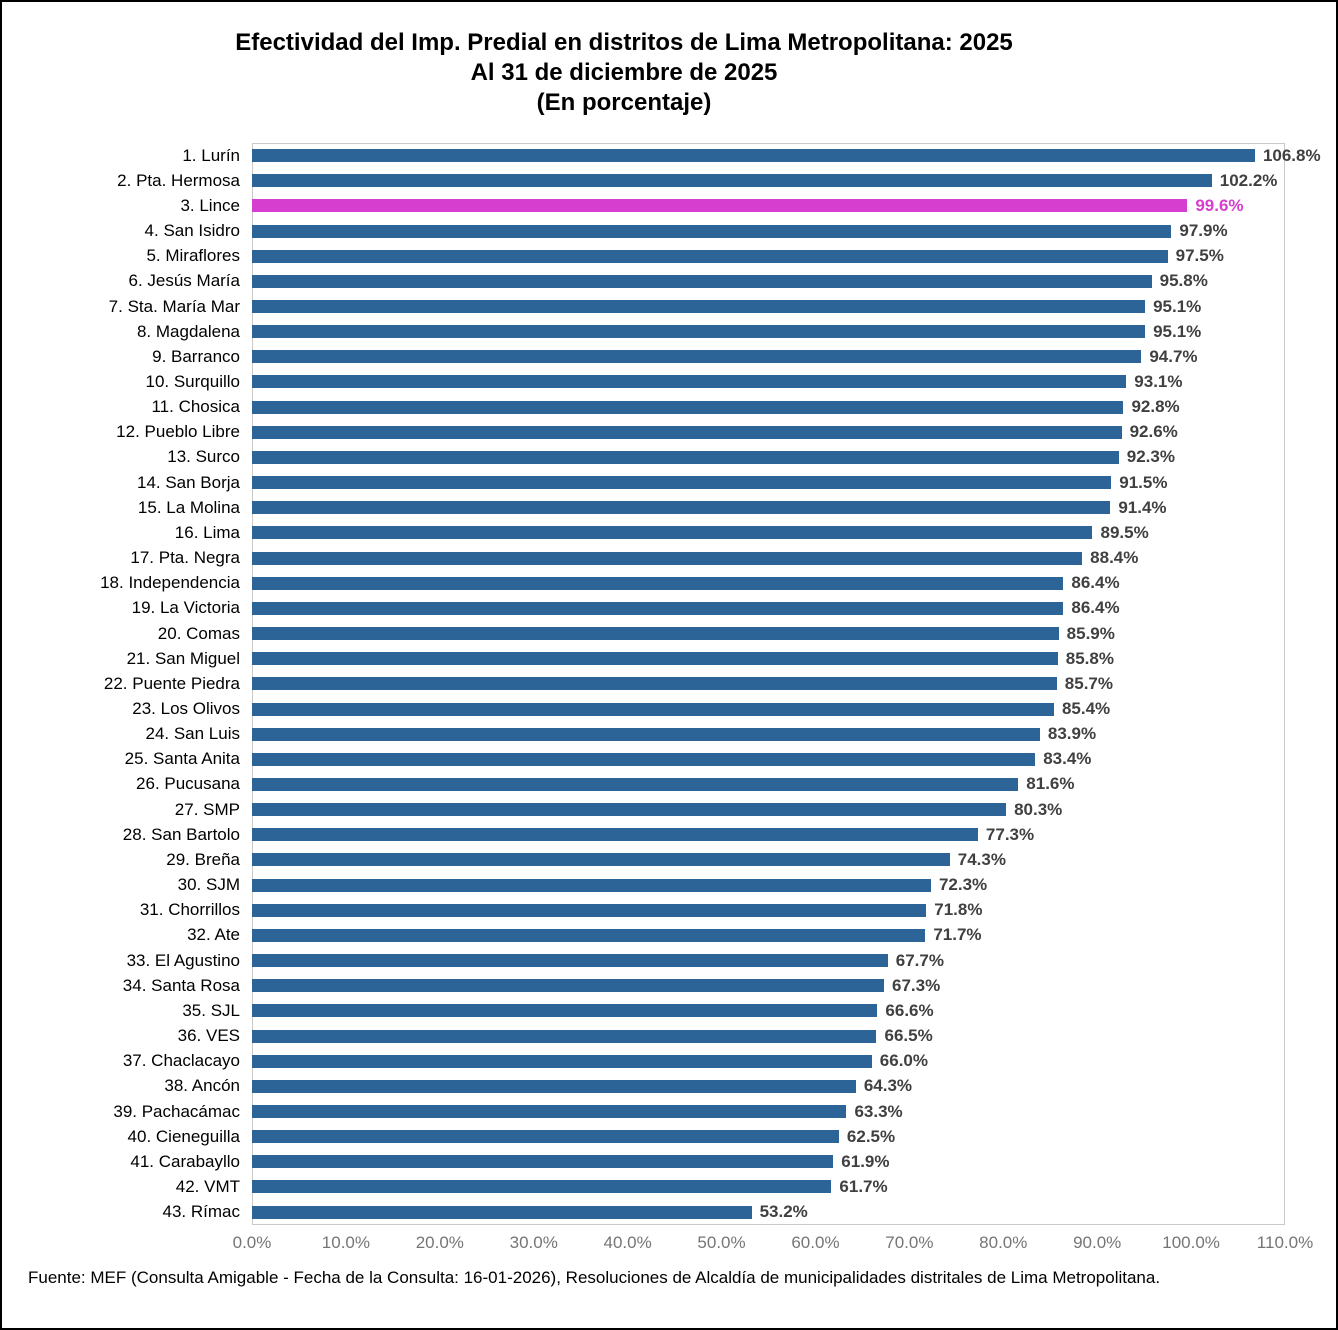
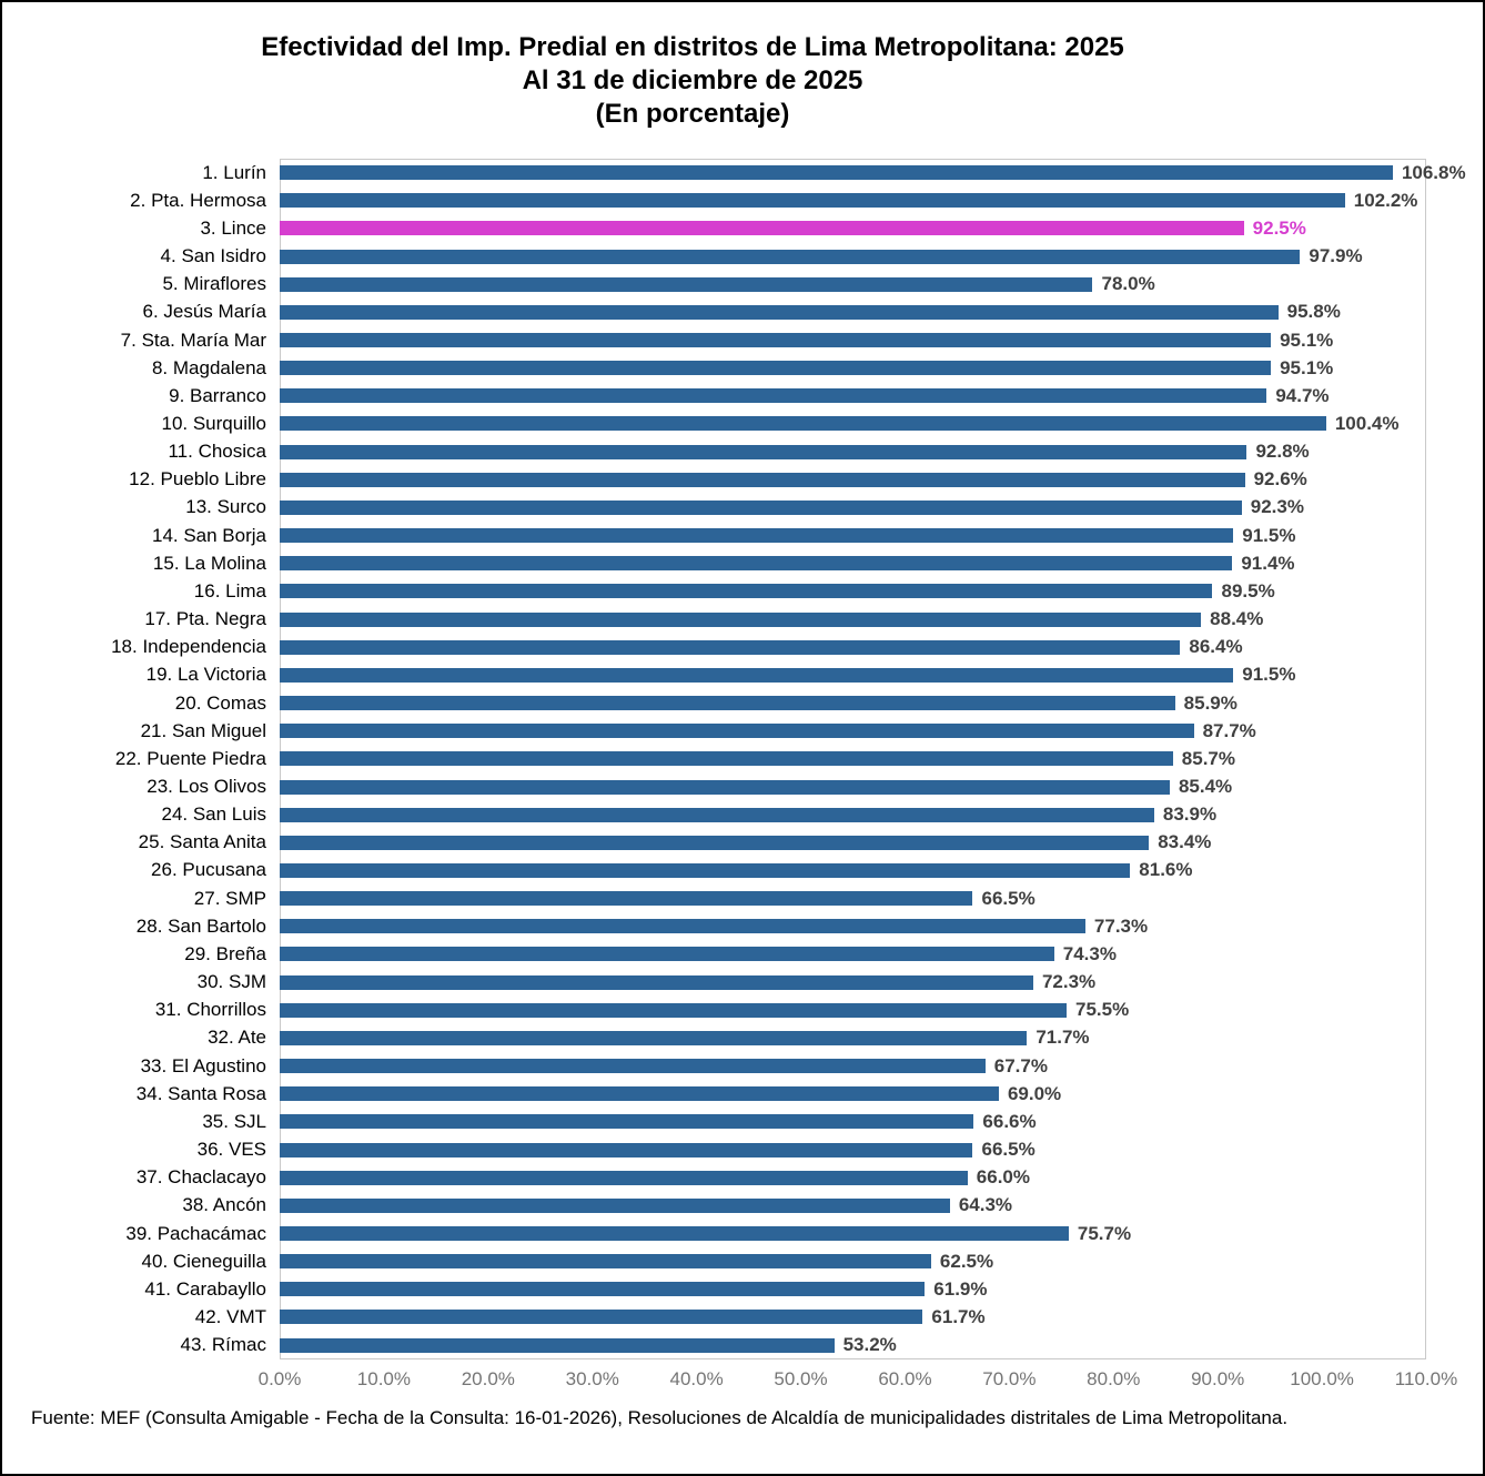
3. Lince: 99.6% -> 92.5%
5. Miraflores: 97.5% -> 78.0%
10. Surquillo: 93.1% -> 100.4%
19. La Victoria: 86.4% -> 91.5%
21. San Miguel: 85.8% -> 87.7%
27. SMP: 80.3% -> 66.5%
31. Chorrillos: 71.8% -> 75.5%
34. Santa Rosa: 67.3% -> 69.0%
39. Pachacámac: 63.3% -> 75.7%
